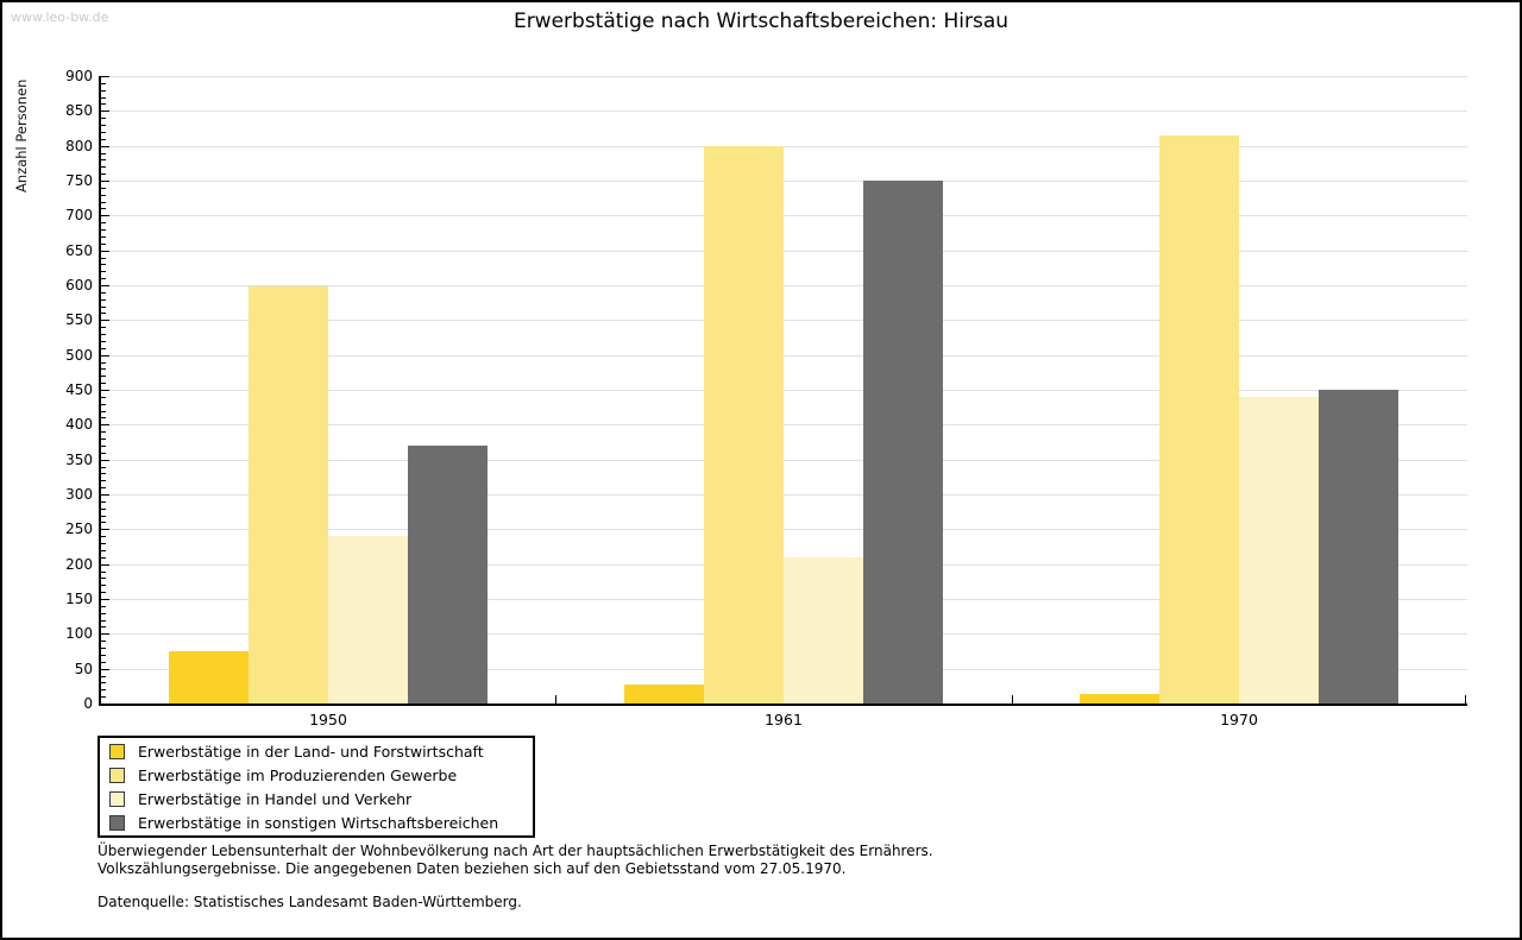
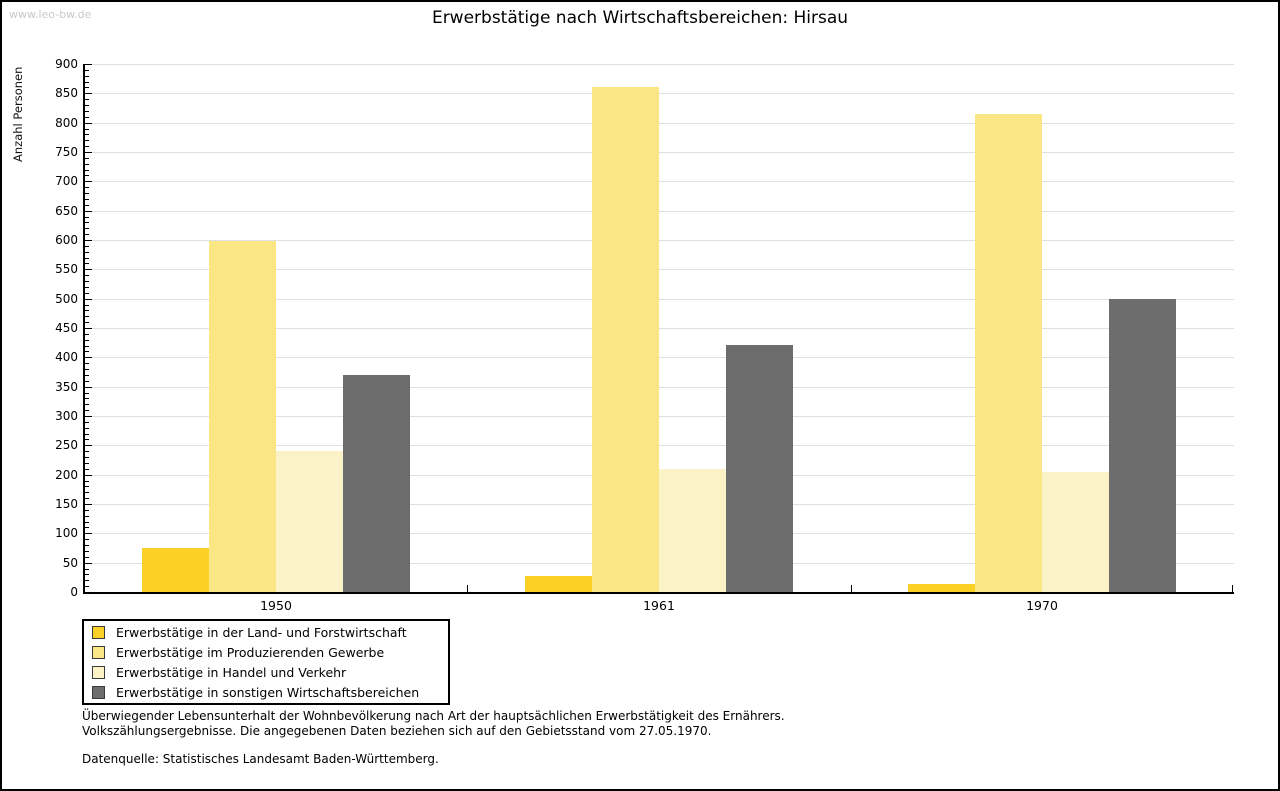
Erwerbstätige im Produzierenden Gewerbe/1961: 800 -> 860
Erwerbstätige in sonstigen Wirtschaftsbereichen/1961: 750 -> 420
Erwerbstätige in Handel und Verkehr/1970: 440 -> 200
Erwerbstätige in sonstigen Wirtschaftsbereichen/1970: 450 -> 500
